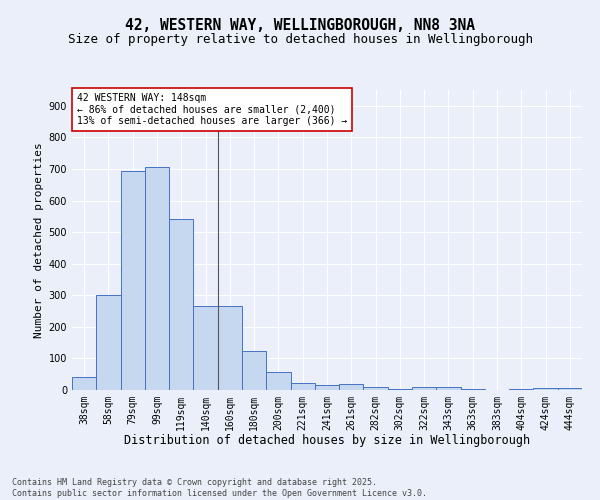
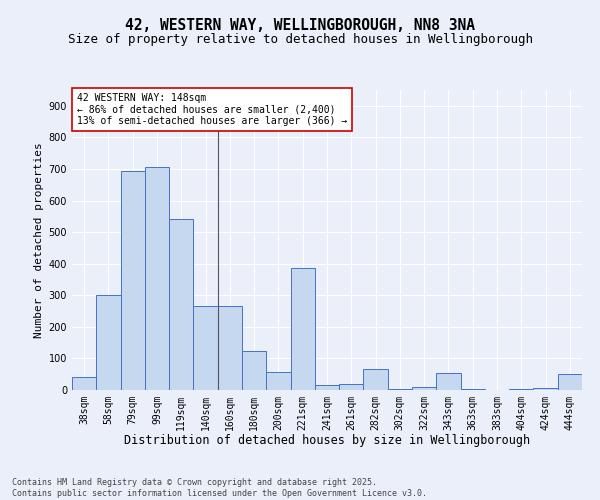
221sqm: 22 -> 385
282sqm: 8 -> 65
343sqm: 10 -> 55
444sqm: 6 -> 50
